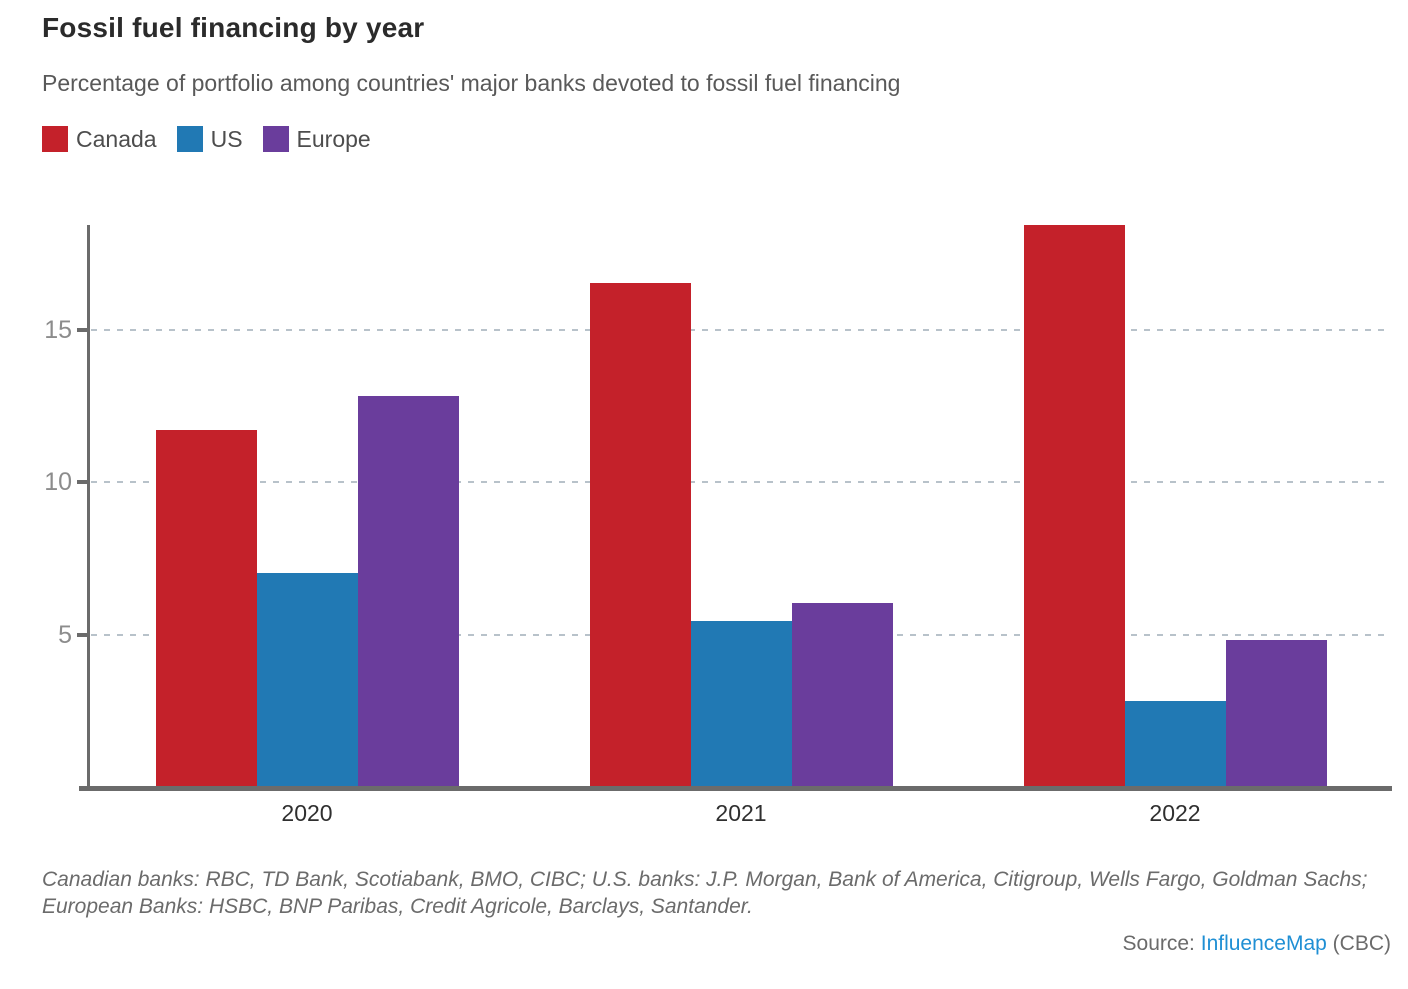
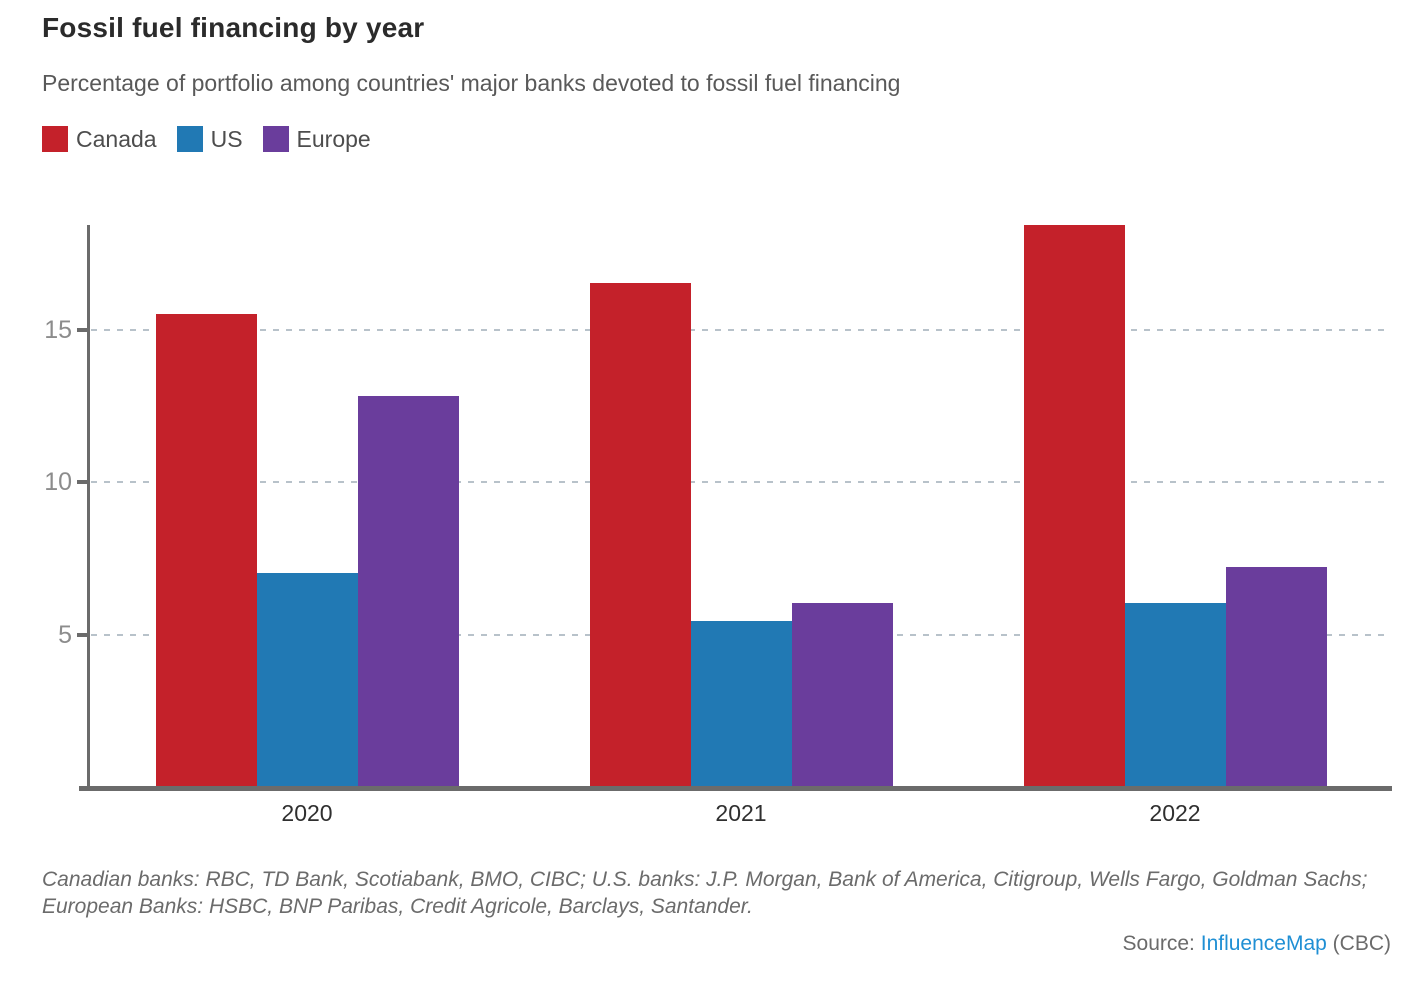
Canada/2020: 11.7 -> 15.5
US/2022: 2.8 -> 6.0
Europe/2022: 4.8 -> 7.2
